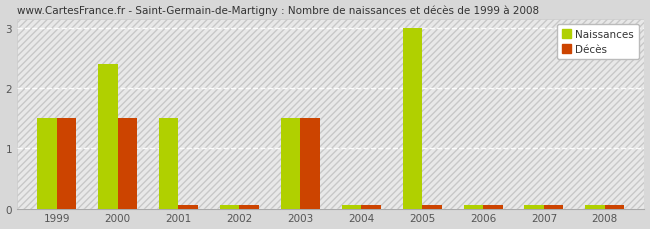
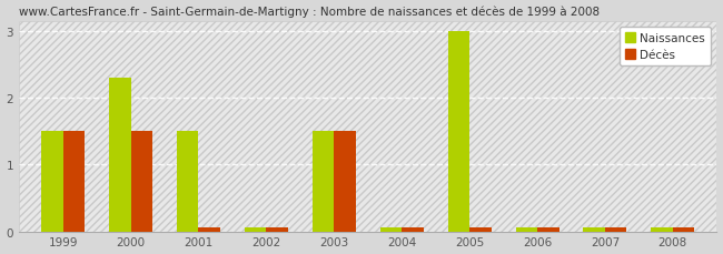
Naissances/2000: 2.4 -> 2.3
